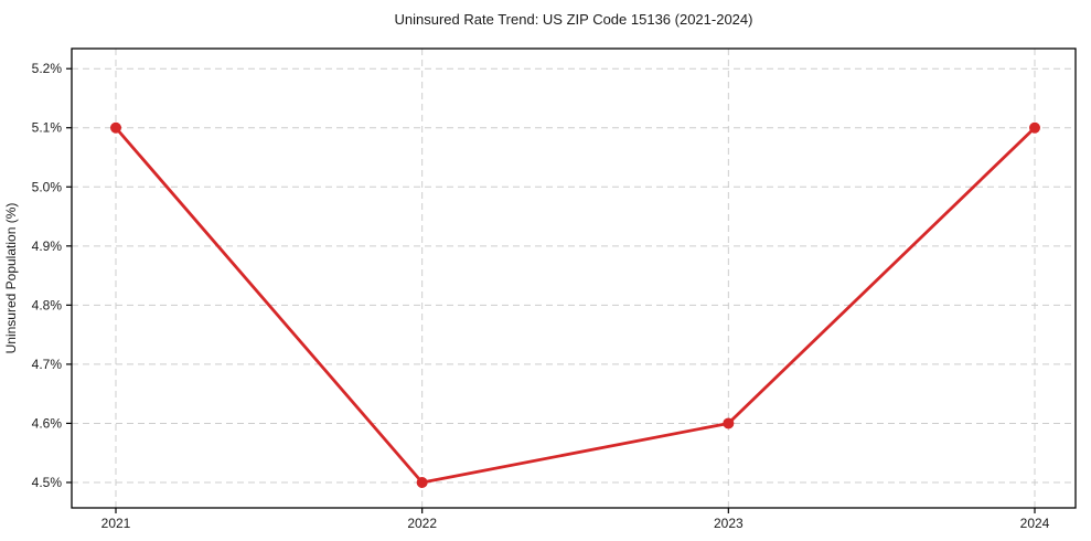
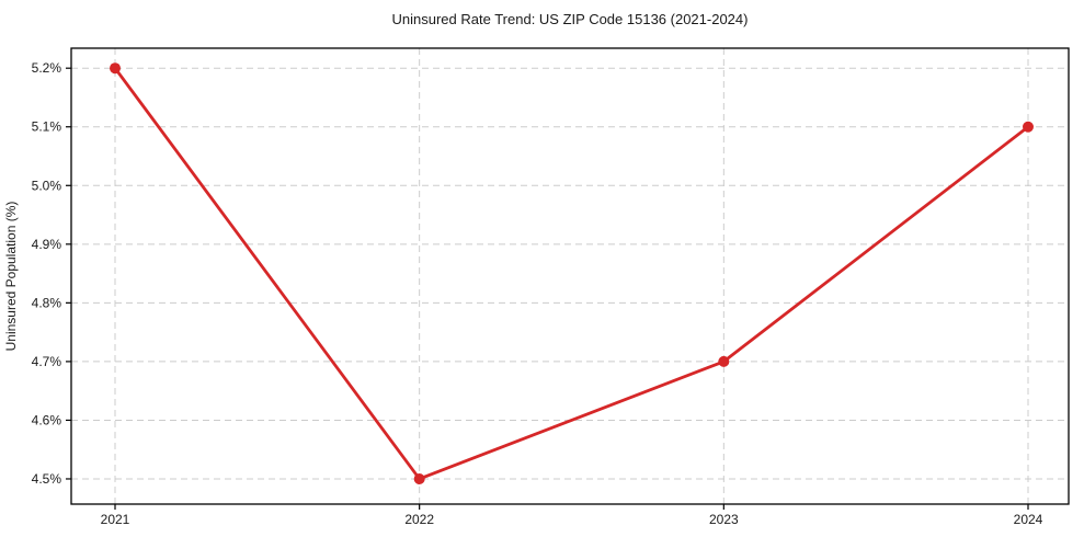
2021: 5.1% -> 5.2%
2023: 4.6% -> 4.7%
